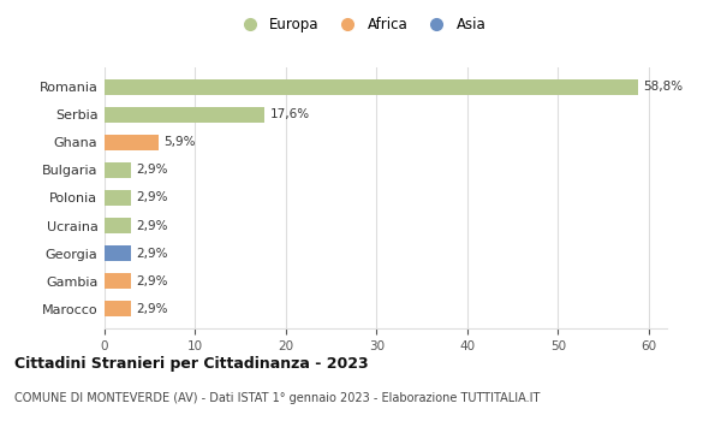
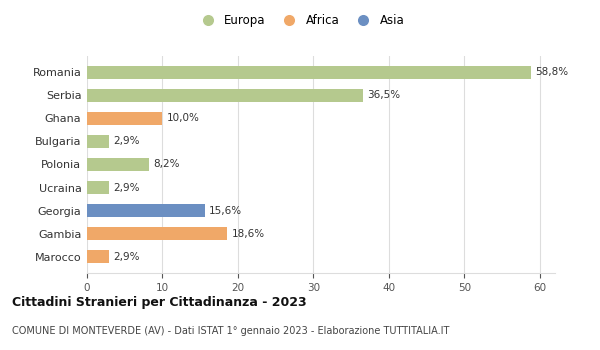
Serbia: 17,6% -> 36,5%
Ghana: 5,9% -> 10,0%
Polonia: 2,9% -> 8,2%
Georgia: 2,9% -> 15,6%
Gambia: 2,9% -> 18,6%
